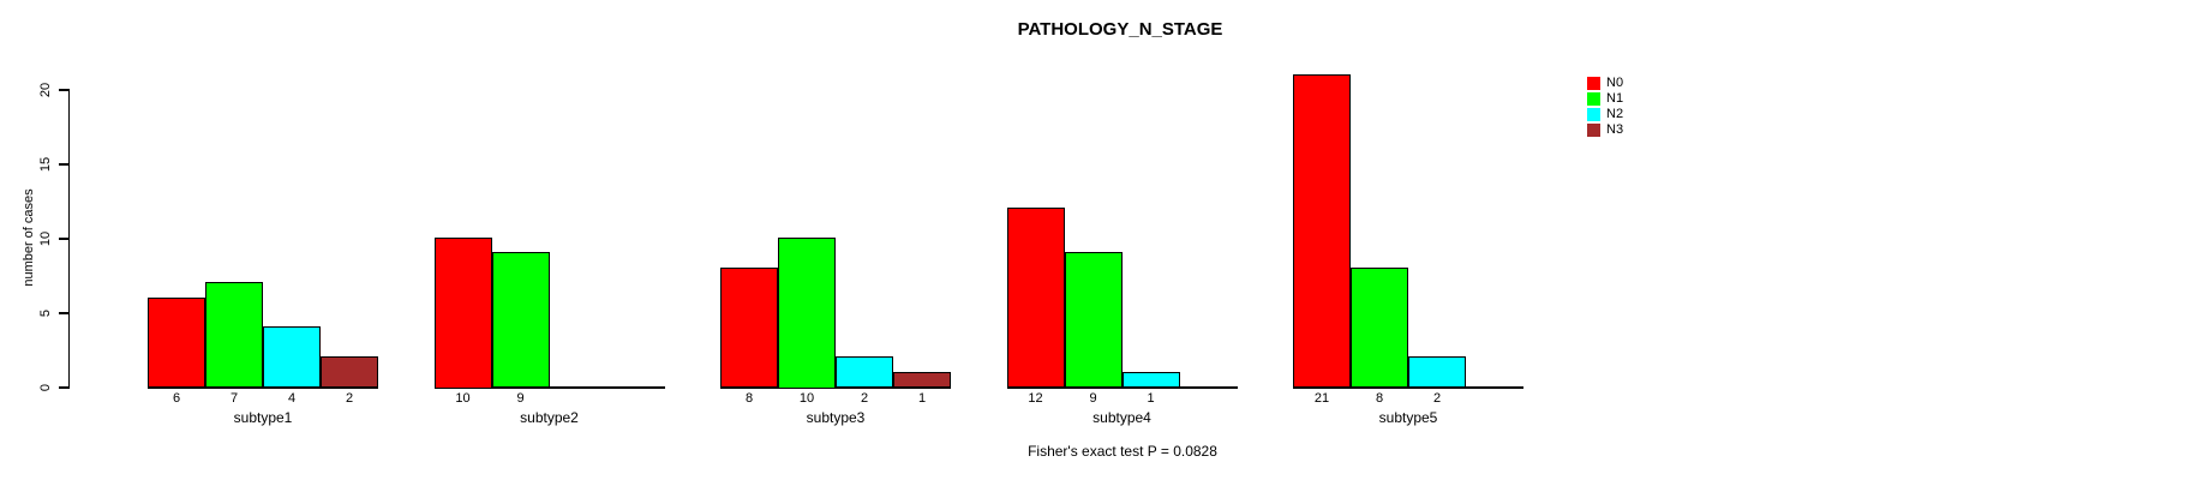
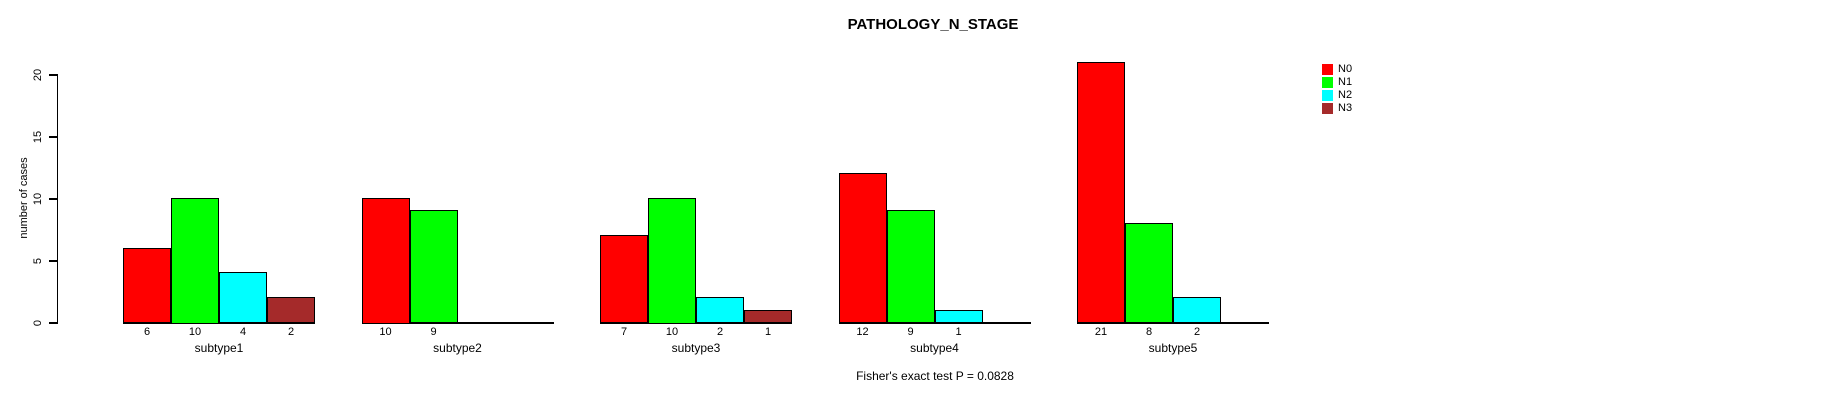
N1/subtype1: 7 -> 10
N0/subtype3: 8 -> 7
